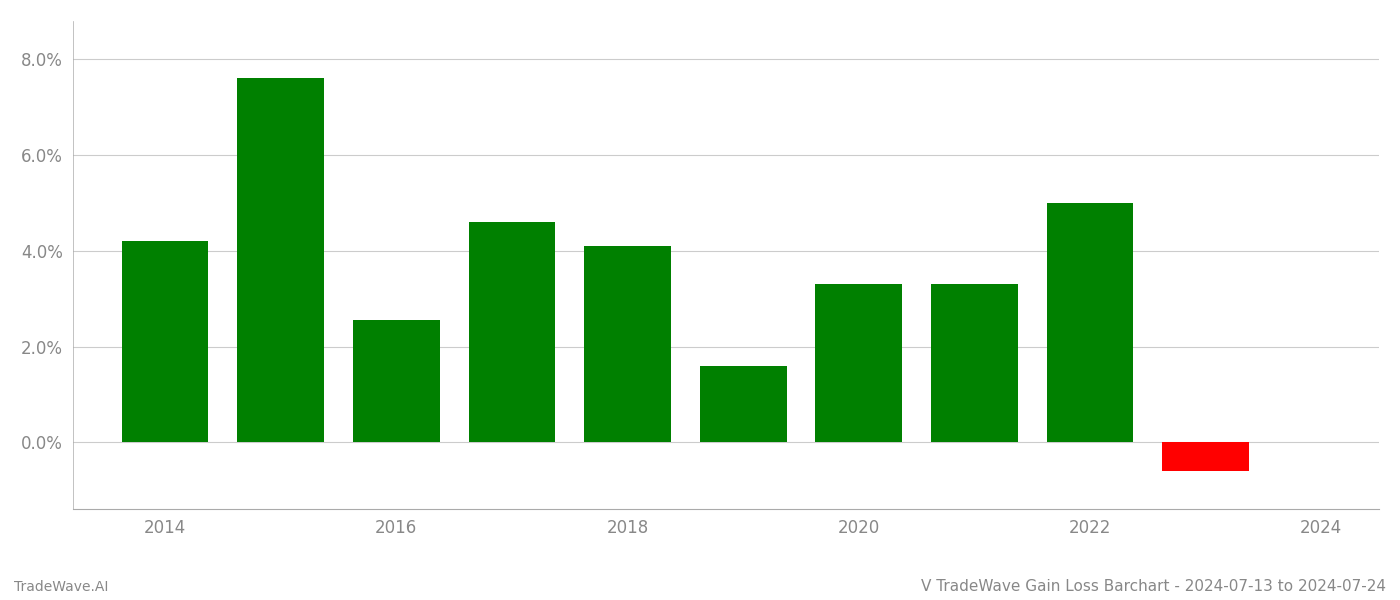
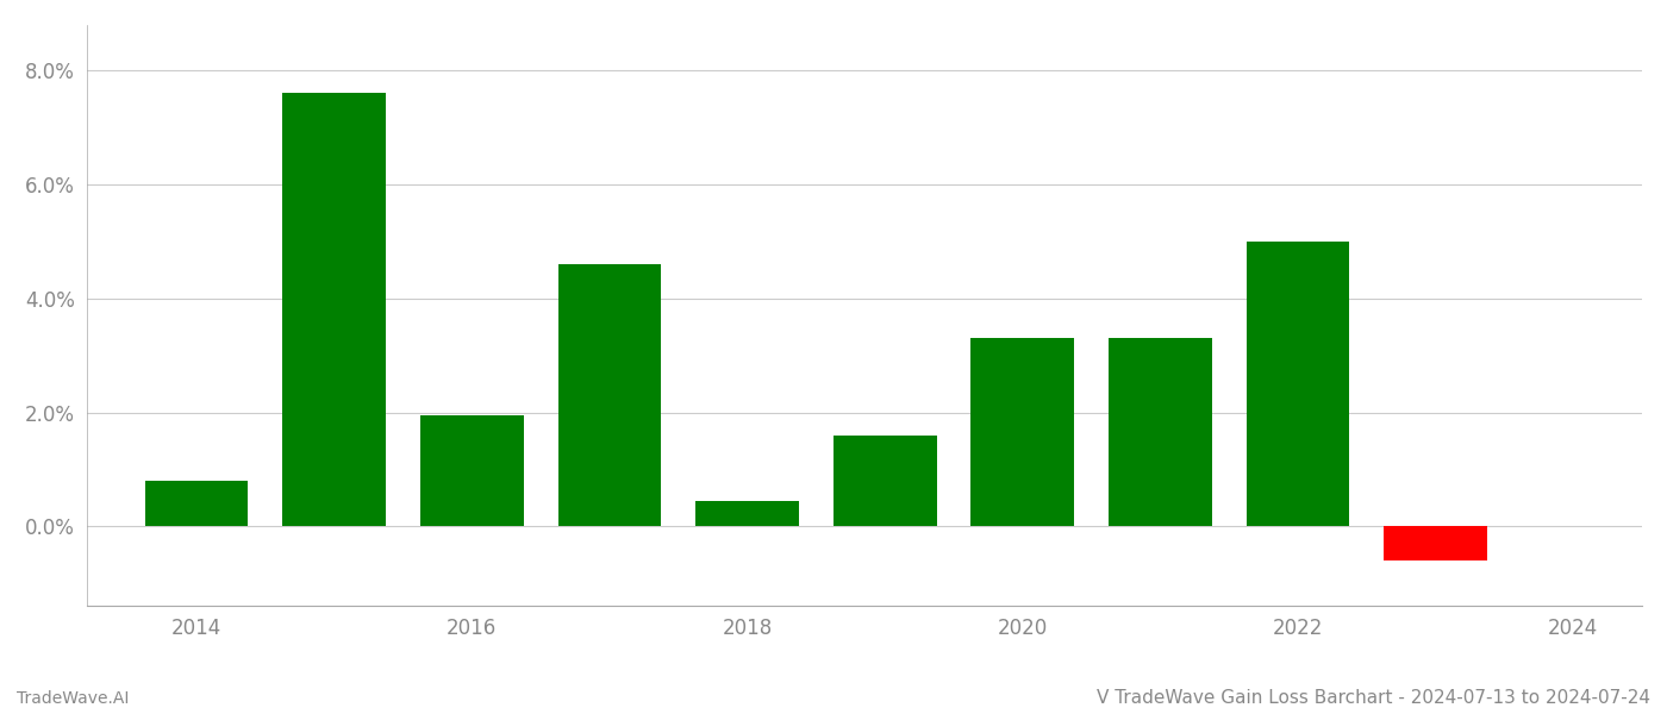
2014: 4.20% -> 0.80%
2016: 2.55% -> 1.95%
2018: 4.10% -> 0.45%
